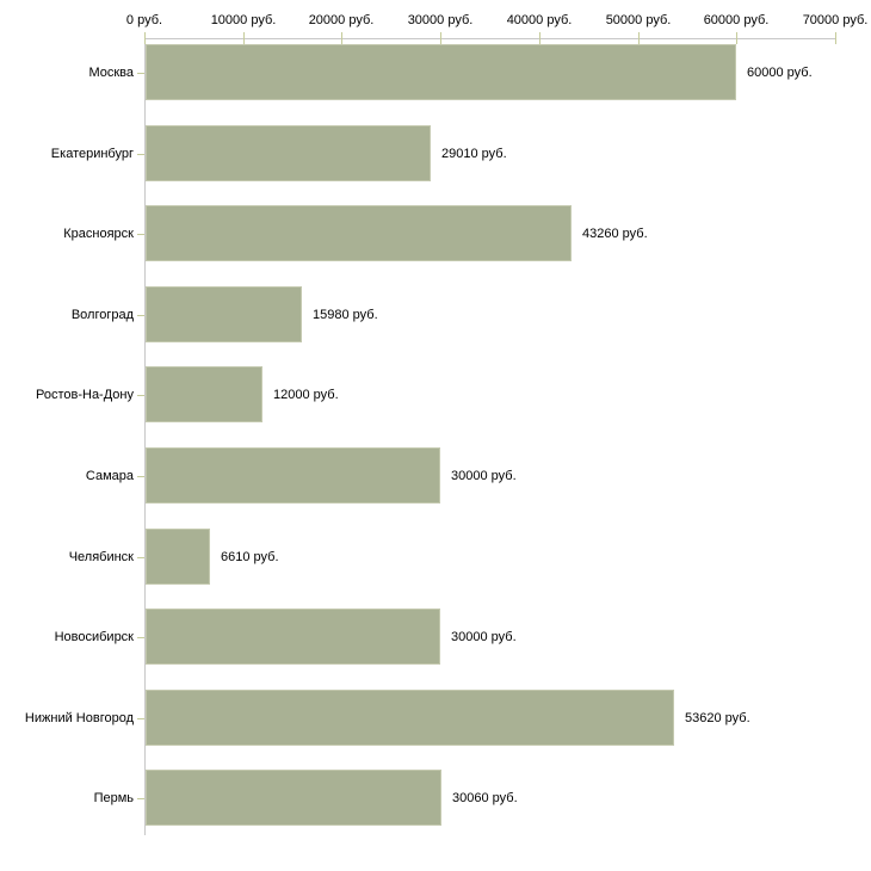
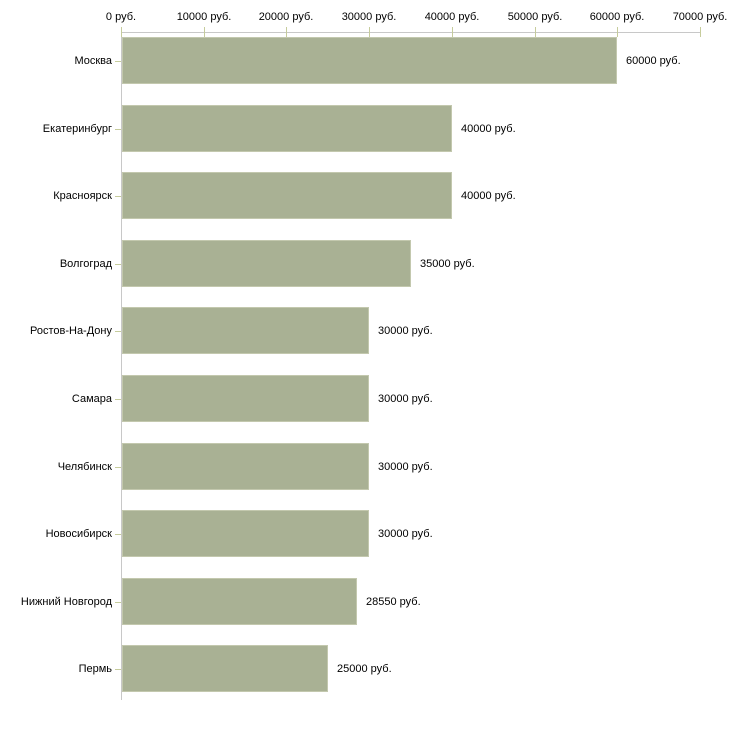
Екатеринбург: 29010 -> 40000
Красноярск: 43260 -> 40000
Волгоград: 15980 -> 35000
Ростов-На-Дону: 12000 -> 30000
Челябинск: 6610 -> 30000
Нижний Новгород: 53620 -> 28550
Пермь: 30060 -> 25000
